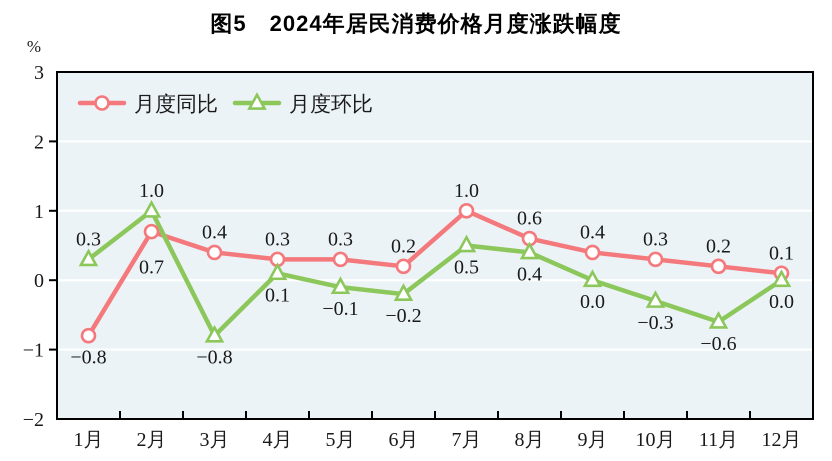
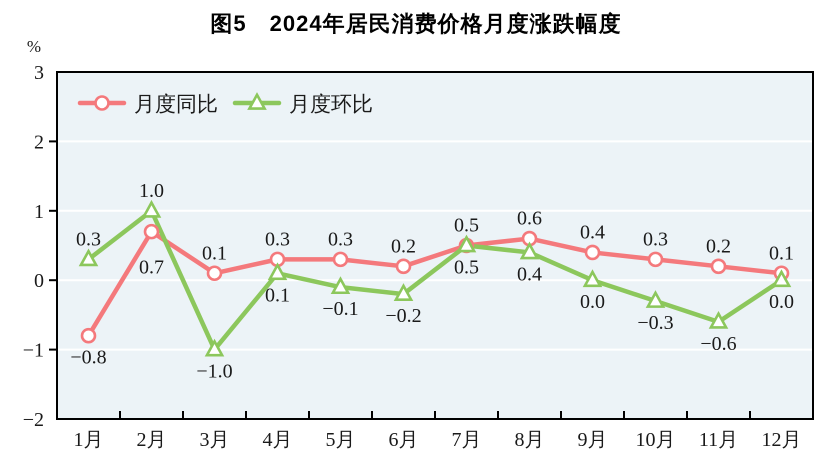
月度同比/3月: 0.4 -> 0.1
月度环比/3月: −0.8 -> −1.0
月度同比/7月: 1.0 -> 0.5
